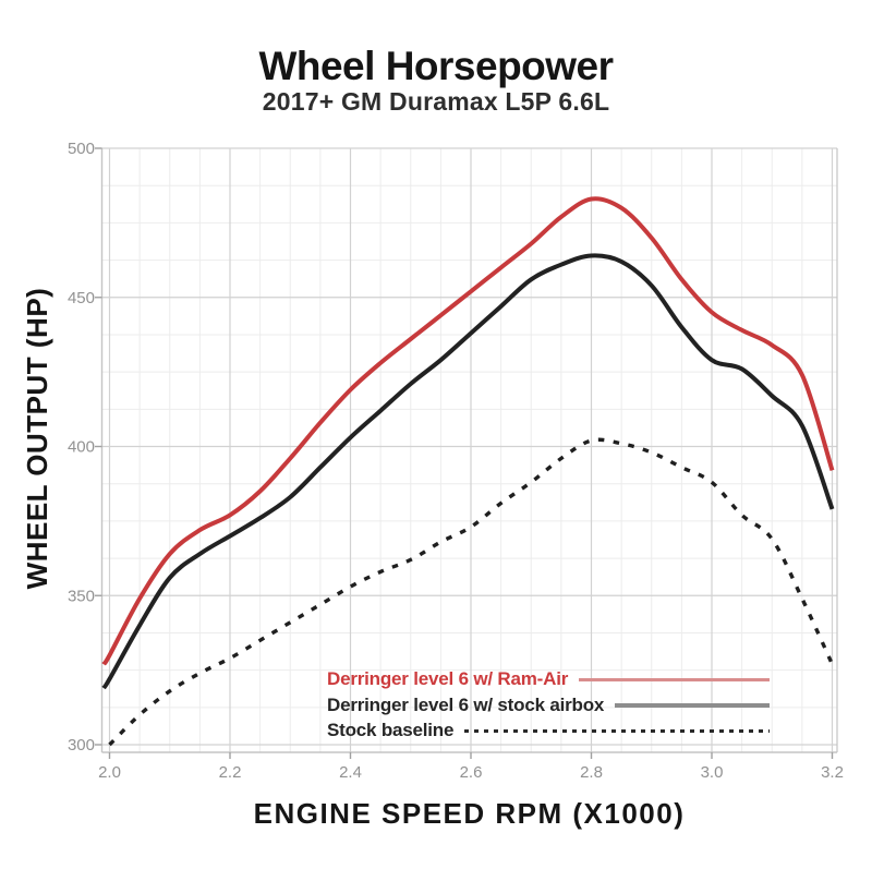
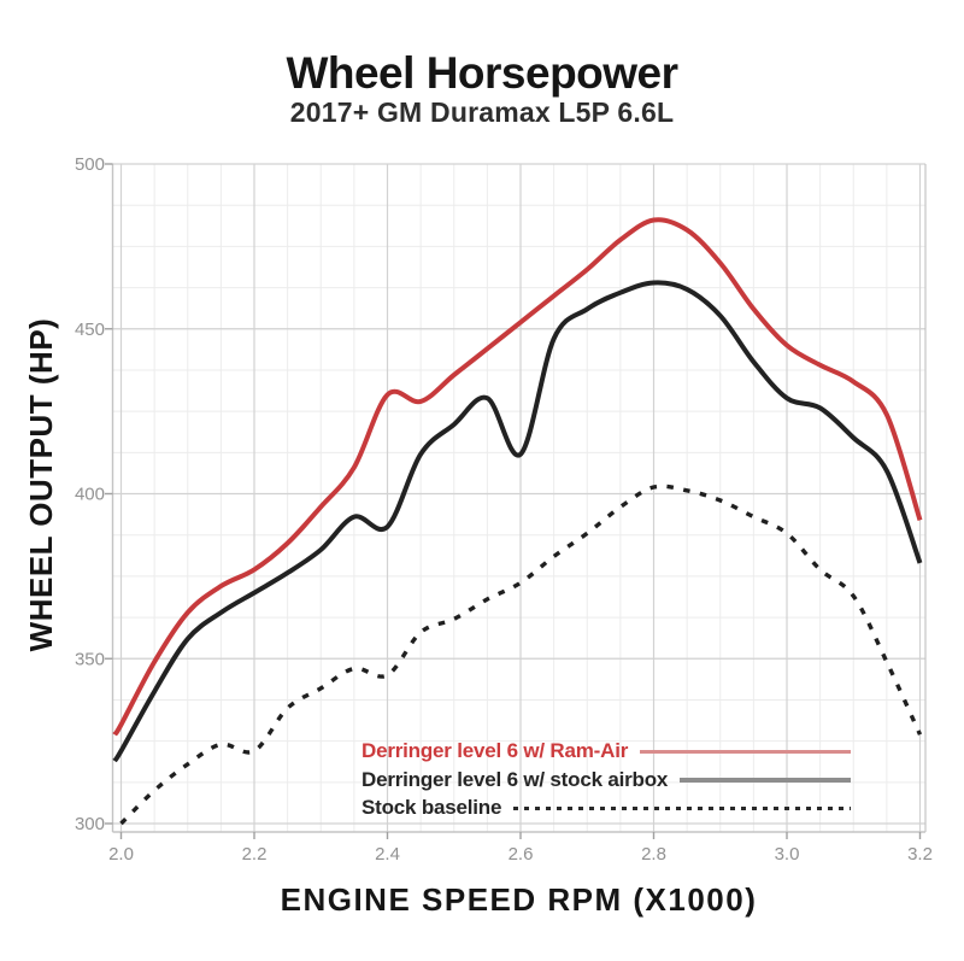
Stock baseline/2.2: 329 -> 322
Derringer level 6 w/ Ram-Air/2.4: 419 -> 430
Derringer level 6 w/ stock airbox/2.4: 403 -> 390
Stock baseline/2.4: 353 -> 345
Derringer level 6 w/ stock airbox/2.6: 438 -> 412
